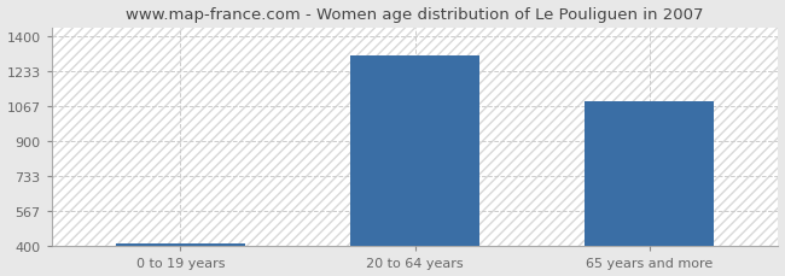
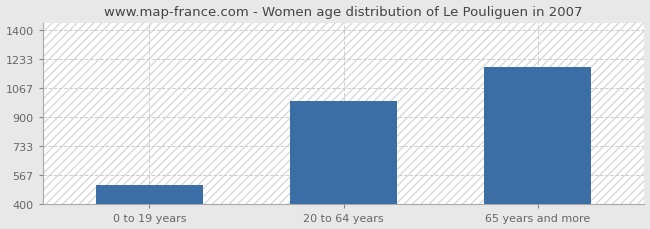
0 to 19 years: 410 -> 510
20 to 64 years: 1310 -> 990
65 years and more: 1090 -> 1190
